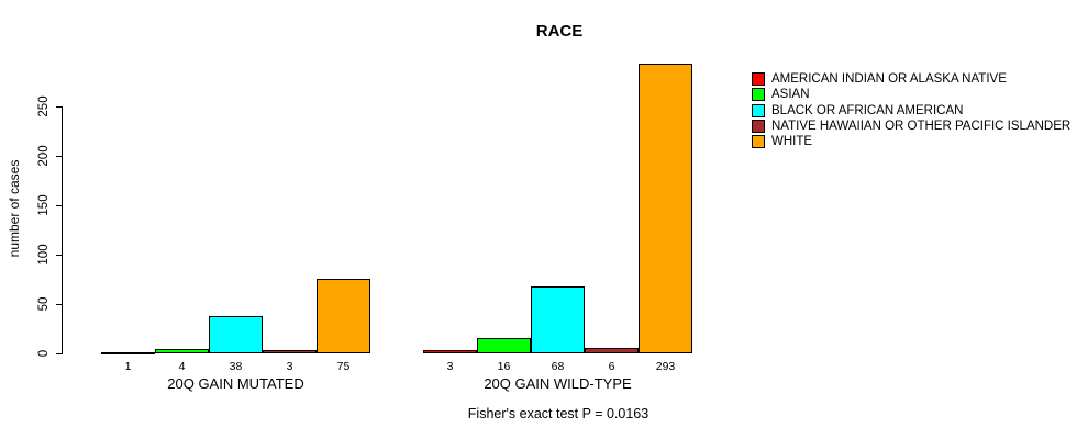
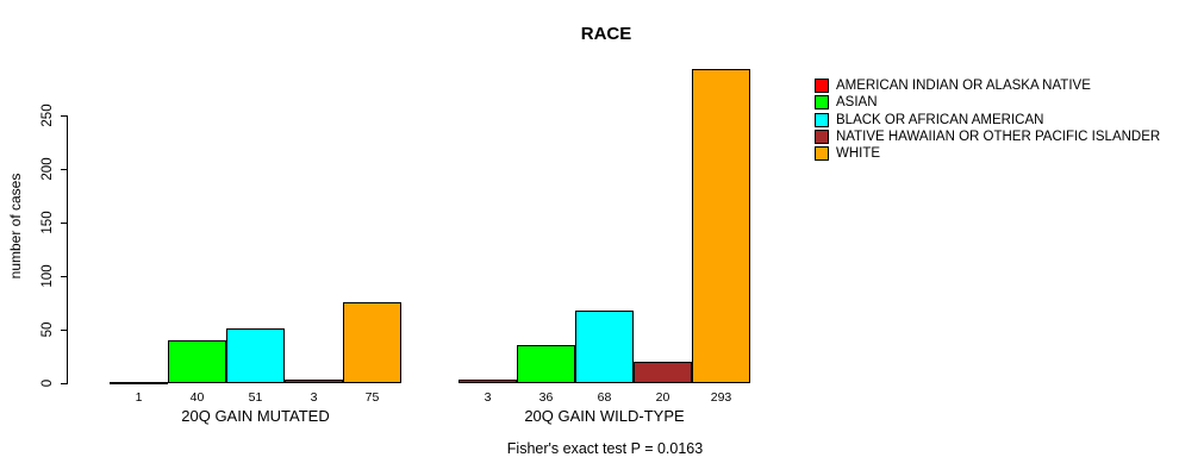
ASIAN/20Q GAIN MUTATED: 4 -> 40
BLACK OR AFRICAN AMERICAN/20Q GAIN MUTATED: 38 -> 51
ASIAN/20Q GAIN WILD-TYPE: 16 -> 36
NATIVE HAWAIIAN OR OTHER PACIFIC ISLANDER/20Q GAIN WILD-TYPE: 6 -> 20
